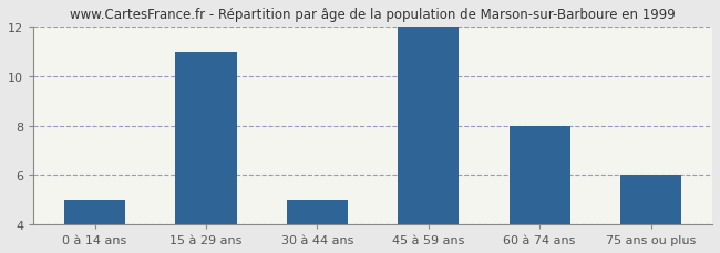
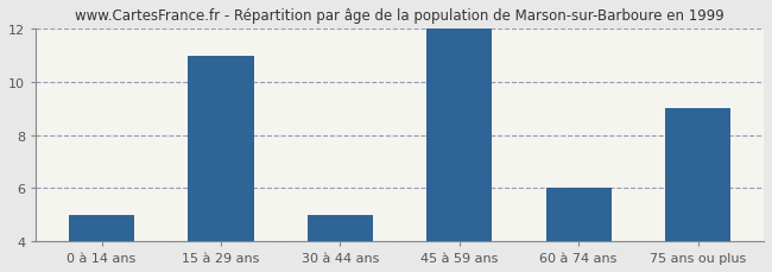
60 à 74 ans: 8 -> 6
75 ans ou plus: 6 -> 9
